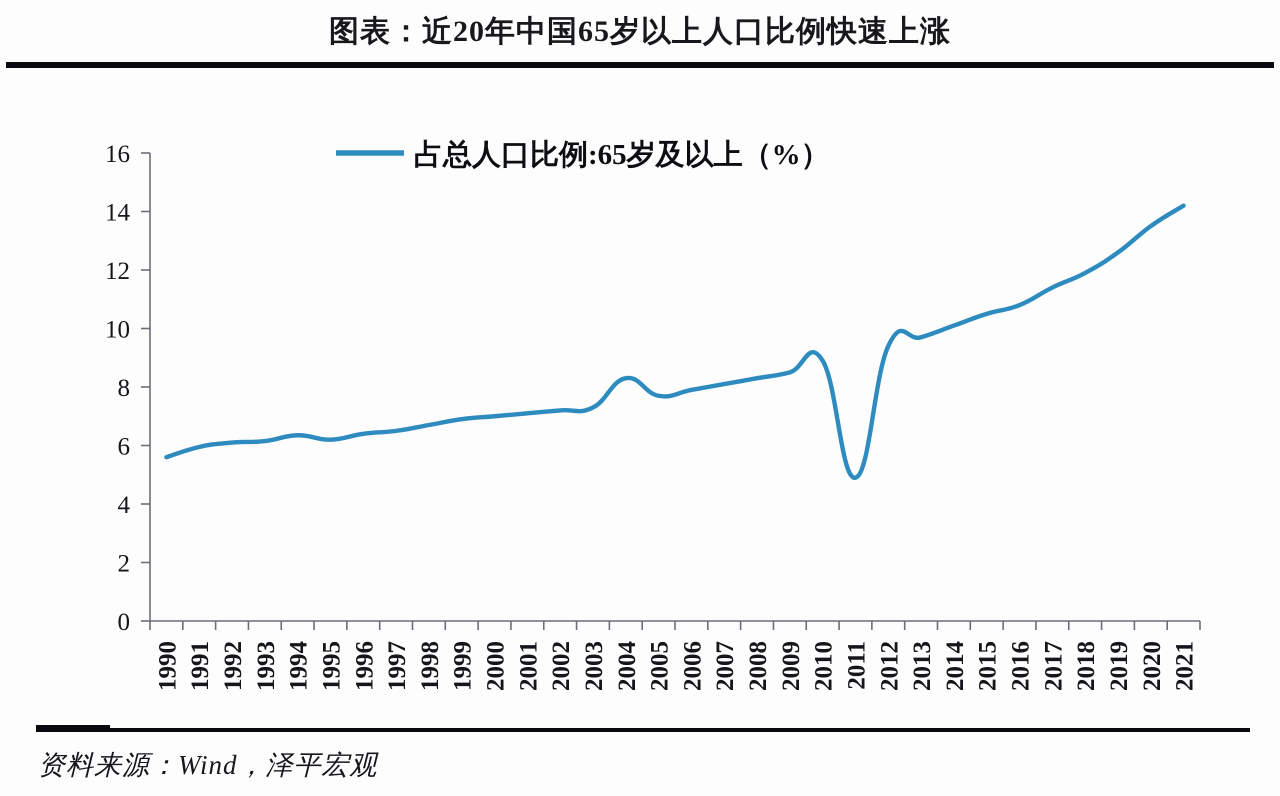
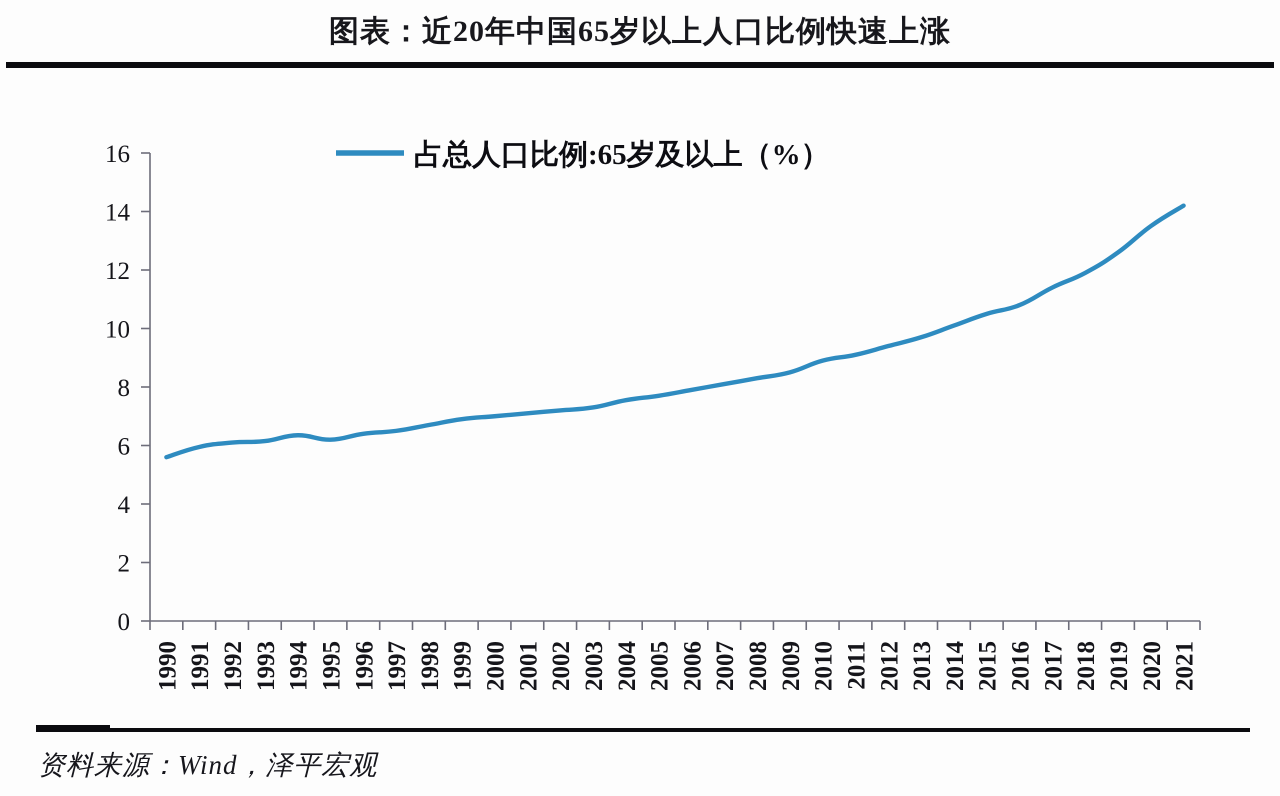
2004: 8.3 -> 7.5
2011: 4.9 -> 9.1
